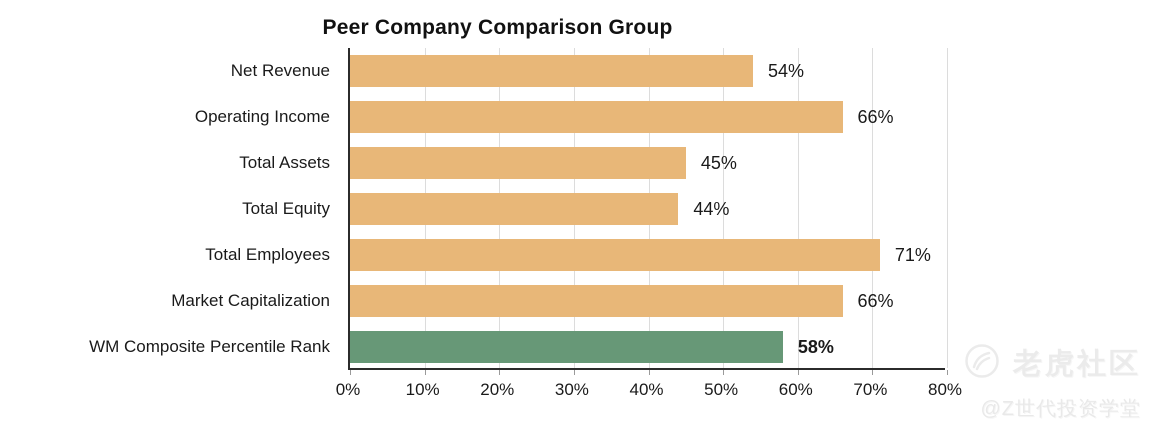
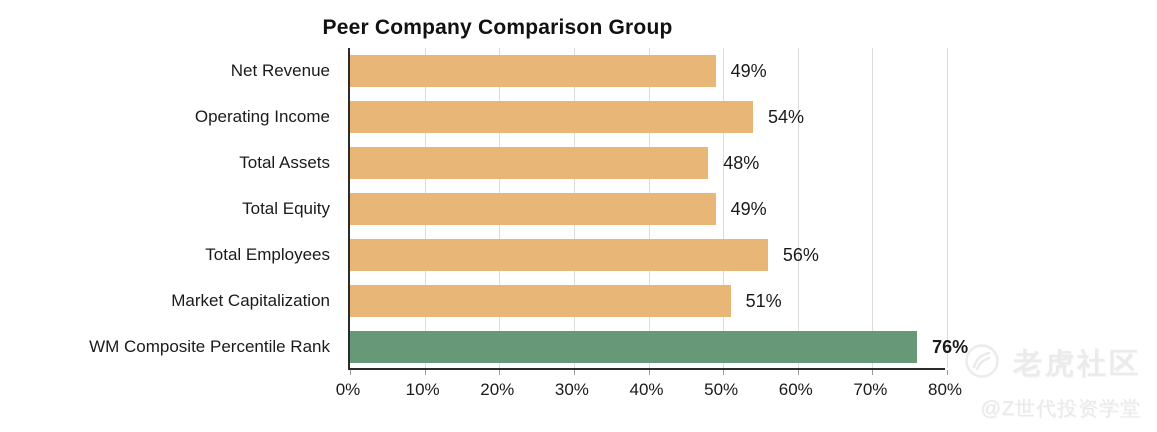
Net Revenue: 54% -> 49%
Operating Income: 66% -> 54%
Total Assets: 45% -> 48%
Total Equity: 44% -> 49%
Total Employees: 71% -> 56%
Market Capitalization: 66% -> 51%
WM Composite Percentile Rank: 58% -> 76%
